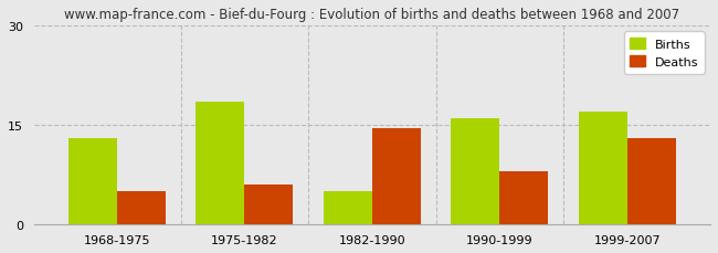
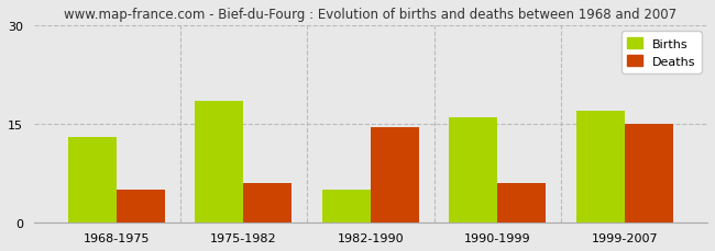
Deaths/1990-1999: 8.0 -> 6.0
Deaths/1999-2007: 13.0 -> 15.0
